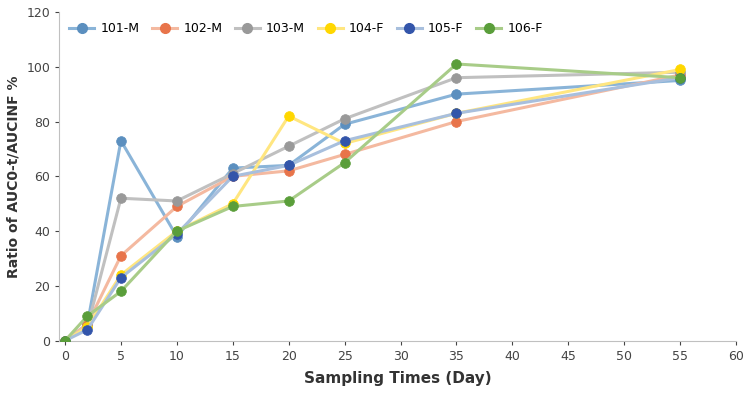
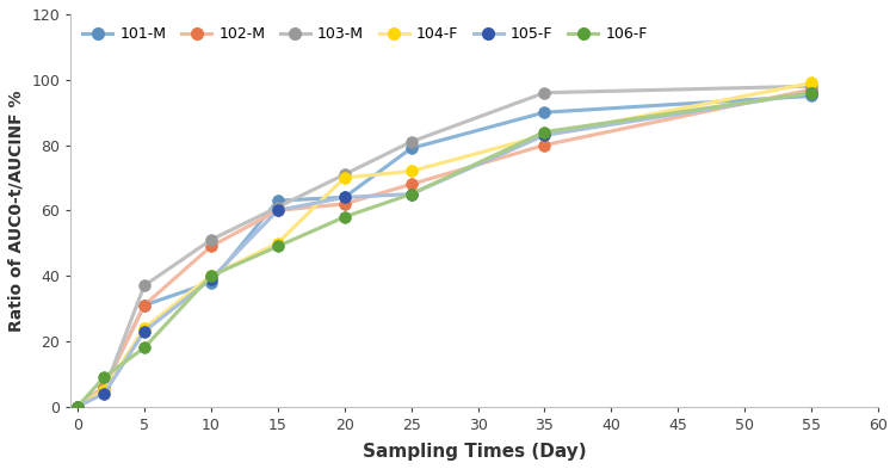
101-M/5: 73 -> 31
103-M/5: 52 -> 37
104-F/20: 82 -> 70
106-F/20: 51 -> 58
105-F/25: 73 -> 65
106-F/35: 101 -> 84
